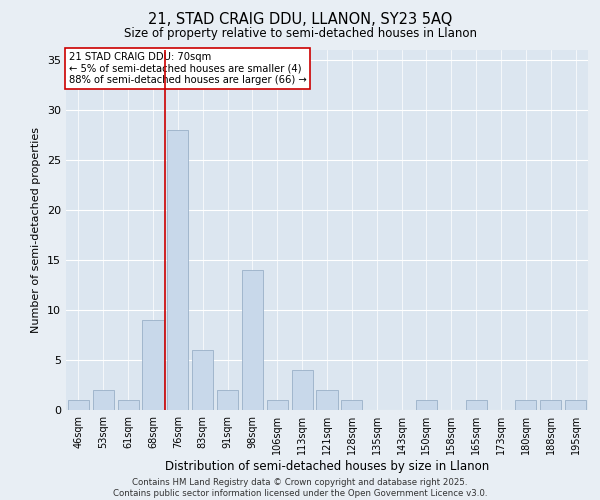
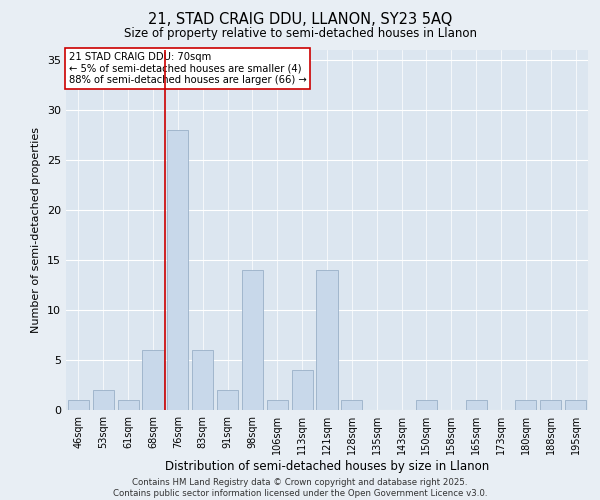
68sqm: 9 -> 6
121sqm: 2 -> 14
